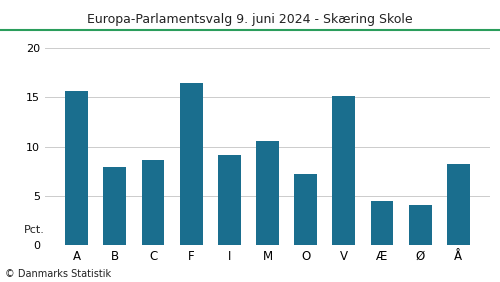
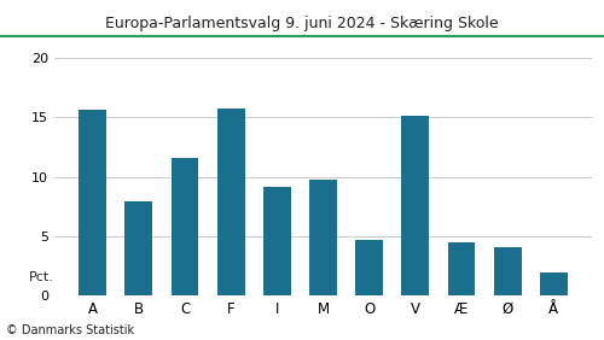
C: 8.6 -> 11.6
F: 16.4 -> 15.7
M: 10.6 -> 9.8
O: 7.2 -> 4.7
Å: 8.2 -> 2.0
